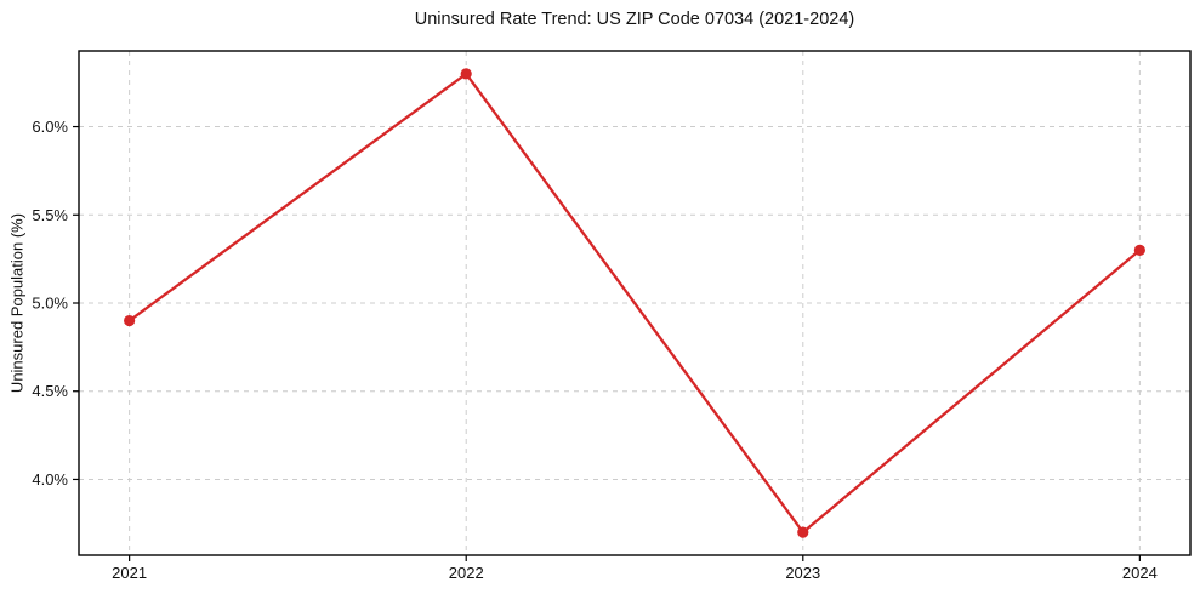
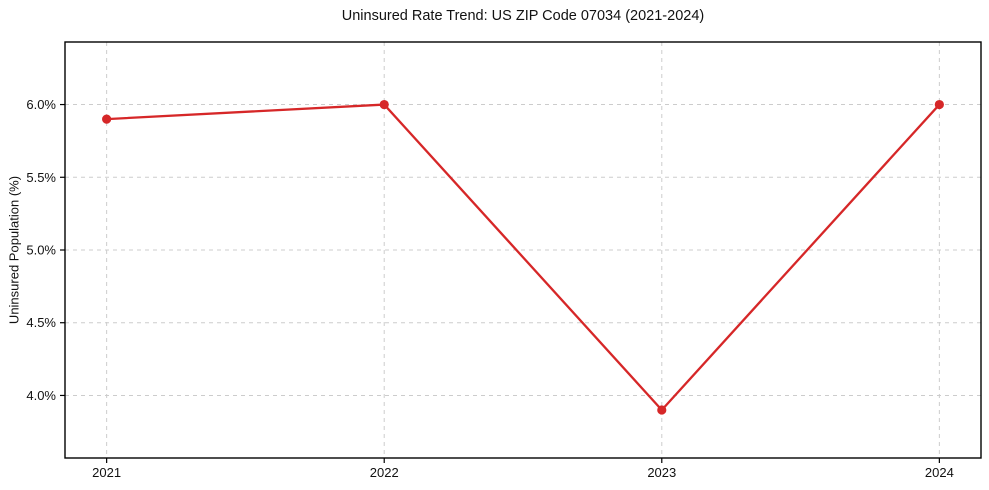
2021: 4.9% -> 5.9%
2022: 6.3% -> 6.0%
2023: 3.7% -> 3.9%
2024: 5.3% -> 6.0%
